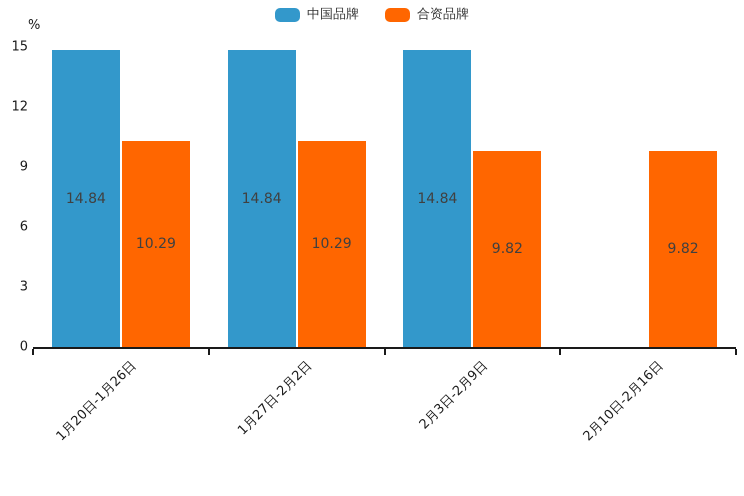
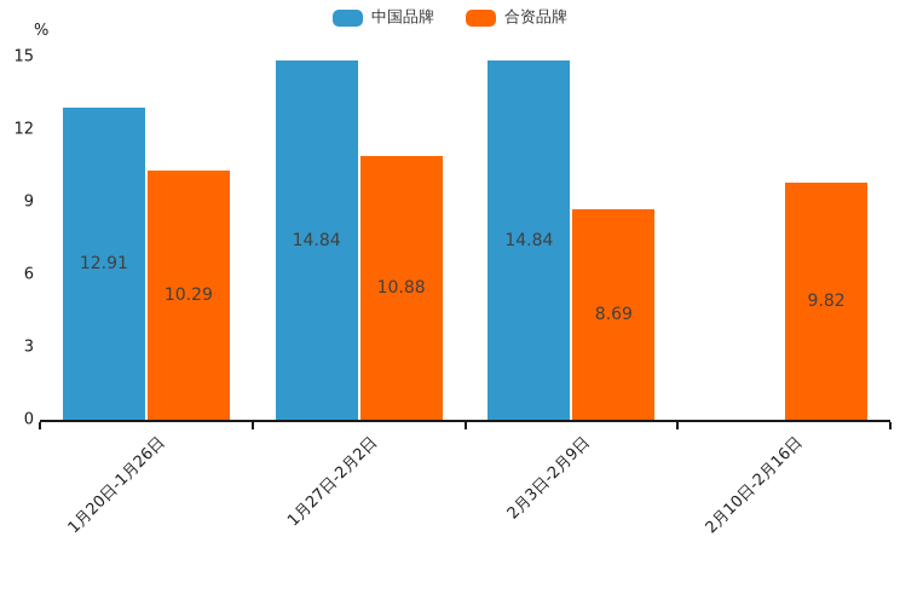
中国品牌/1月20日-1月26日: 14.84 -> 12.91
合资品牌/1月27日-2月2日: 10.29 -> 10.88
合资品牌/2月3日-2月9日: 9.82 -> 8.69
